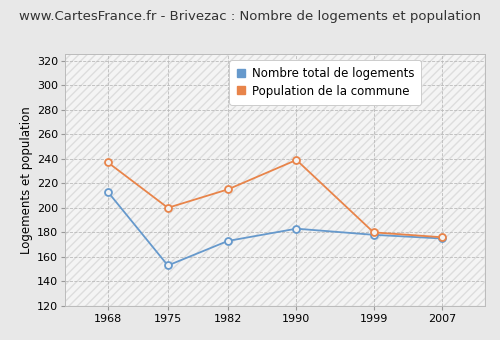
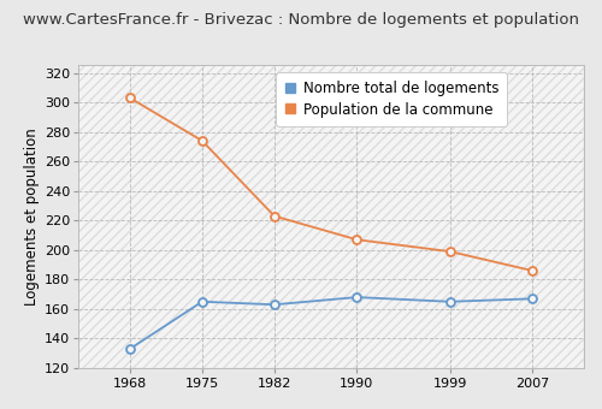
Nombre total de logements/1968: 213 -> 133
Population de la commune/1968: 237 -> 303
Nombre total de logements/1975: 153 -> 165
Population de la commune/1975: 200 -> 274
Nombre total de logements/1982: 173 -> 163
Population de la commune/1982: 215 -> 223
Nombre total de logements/1990: 183 -> 168
Population de la commune/1990: 239 -> 207
Nombre total de logements/1999: 178 -> 165
Population de la commune/1999: 180 -> 199
Nombre total de logements/2007: 175 -> 167
Population de la commune/2007: 176 -> 186
